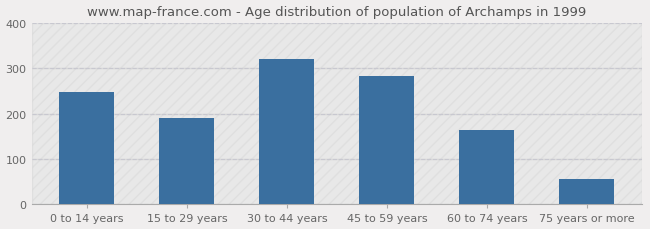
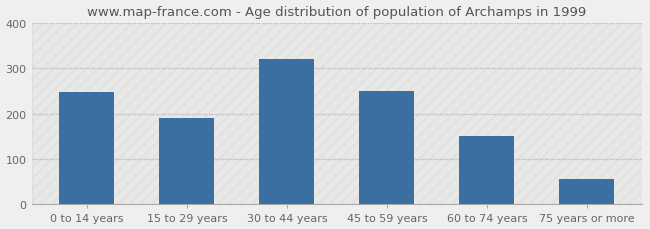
45 to 59 years: 283 -> 250
60 to 74 years: 165 -> 150
